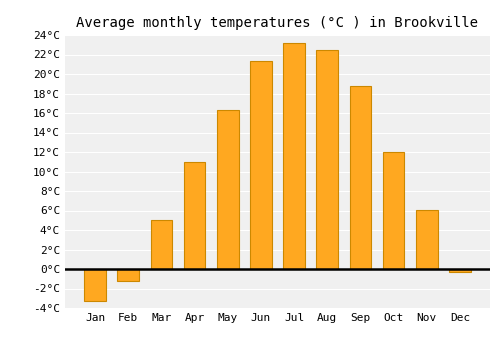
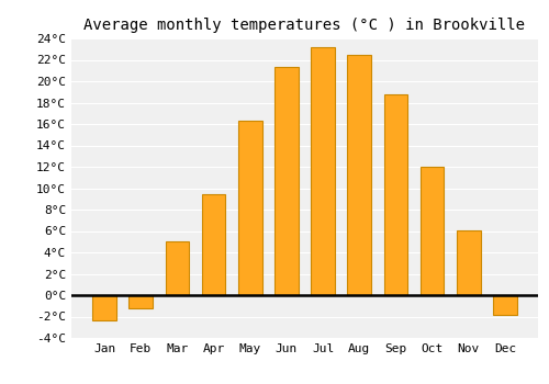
Jan: -3.3°C -> -2.4°C
Apr: 11.0°C -> 9.4°C
Dec: -0.3°C -> -1.8°C
